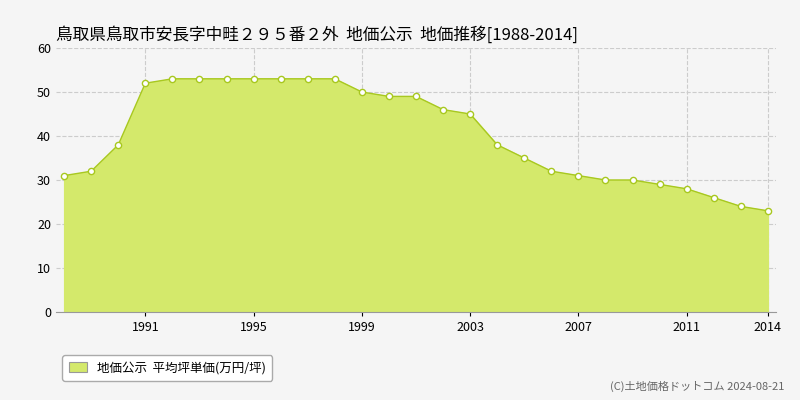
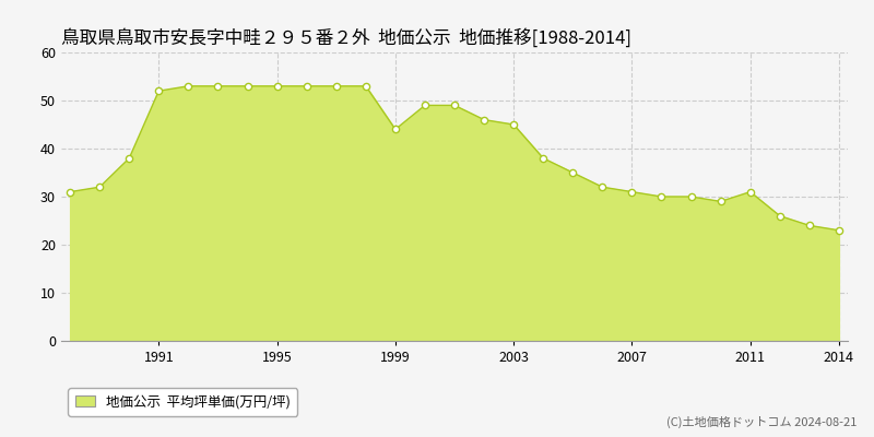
1999: 50 -> 44
2011: 28 -> 31
